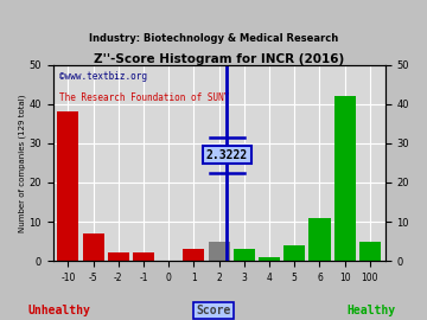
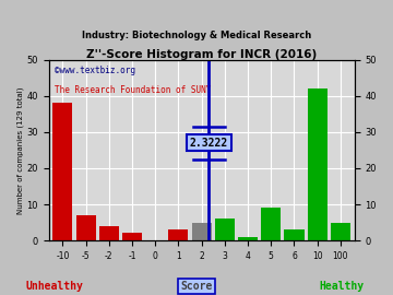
-2: 2 -> 4
3: 3 -> 6
5: 4 -> 9
6: 11 -> 3
